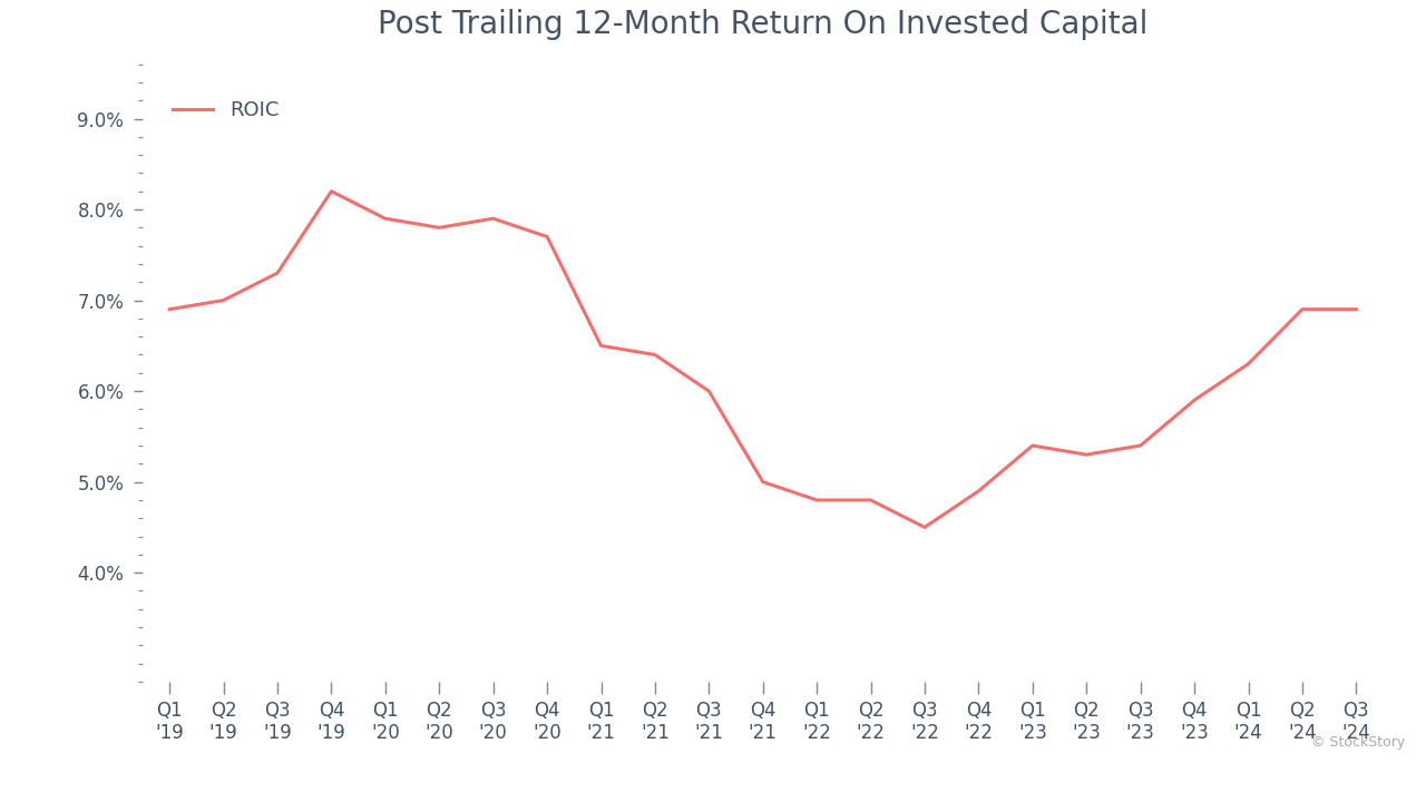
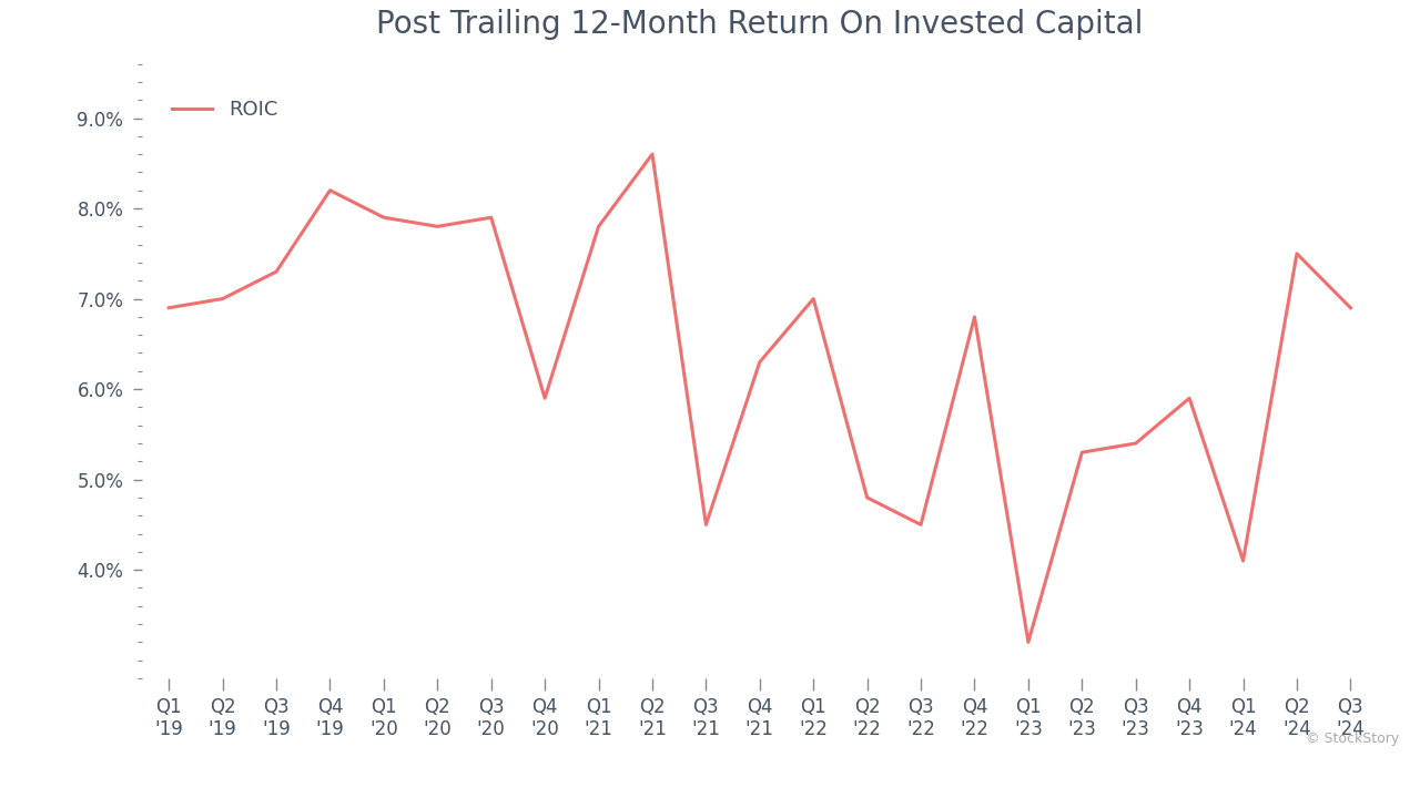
Q4 '20: 7.7% -> 5.9%
Q1 '21: 6.5% -> 7.8%
Q2 '21: 6.4% -> 8.6%
Q3 '21: 6.0% -> 4.5%
Q4 '21: 5.0% -> 6.3%
Q1 '22: 4.8% -> 7.0%
Q4 '22: 4.9% -> 6.8%
Q1 '23: 5.4% -> 3.2%
Q1 '24: 6.3% -> 4.1%
Q2 '24: 6.9% -> 7.5%
